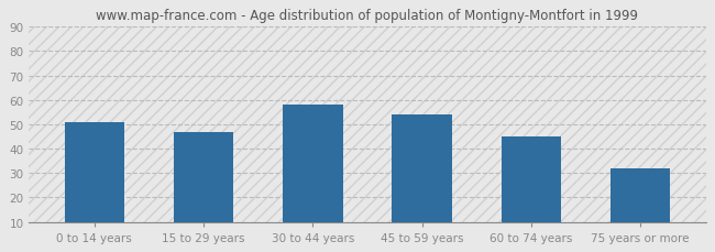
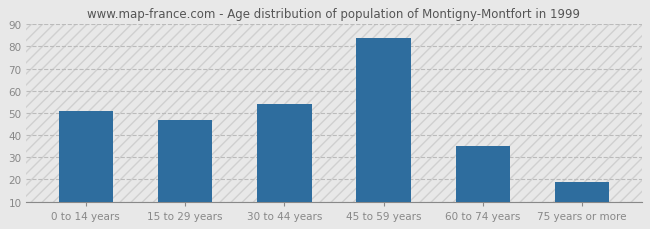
30 to 44 years: 58 -> 54
45 to 59 years: 54 -> 84
60 to 74 years: 45 -> 35
75 years or more: 32 -> 19
